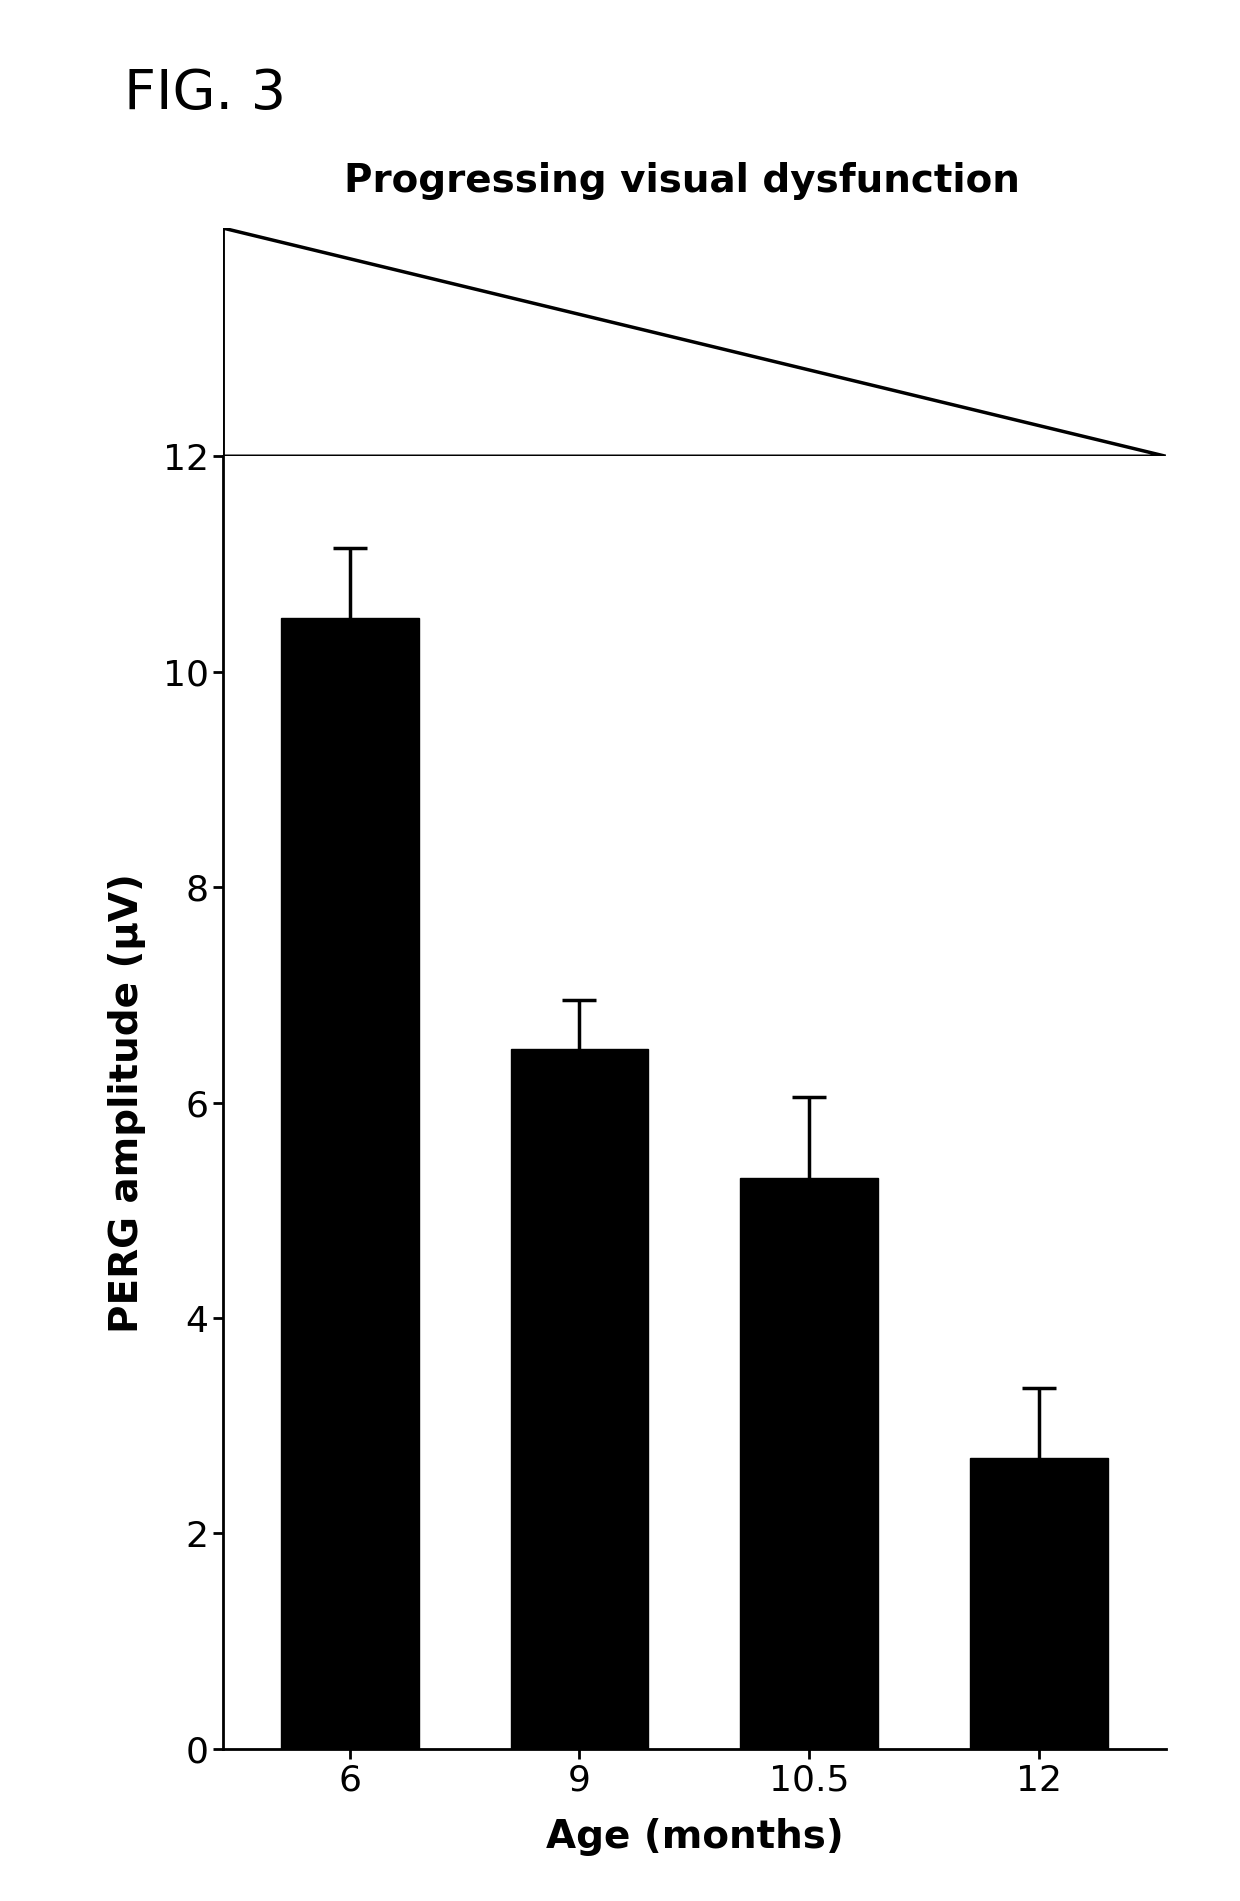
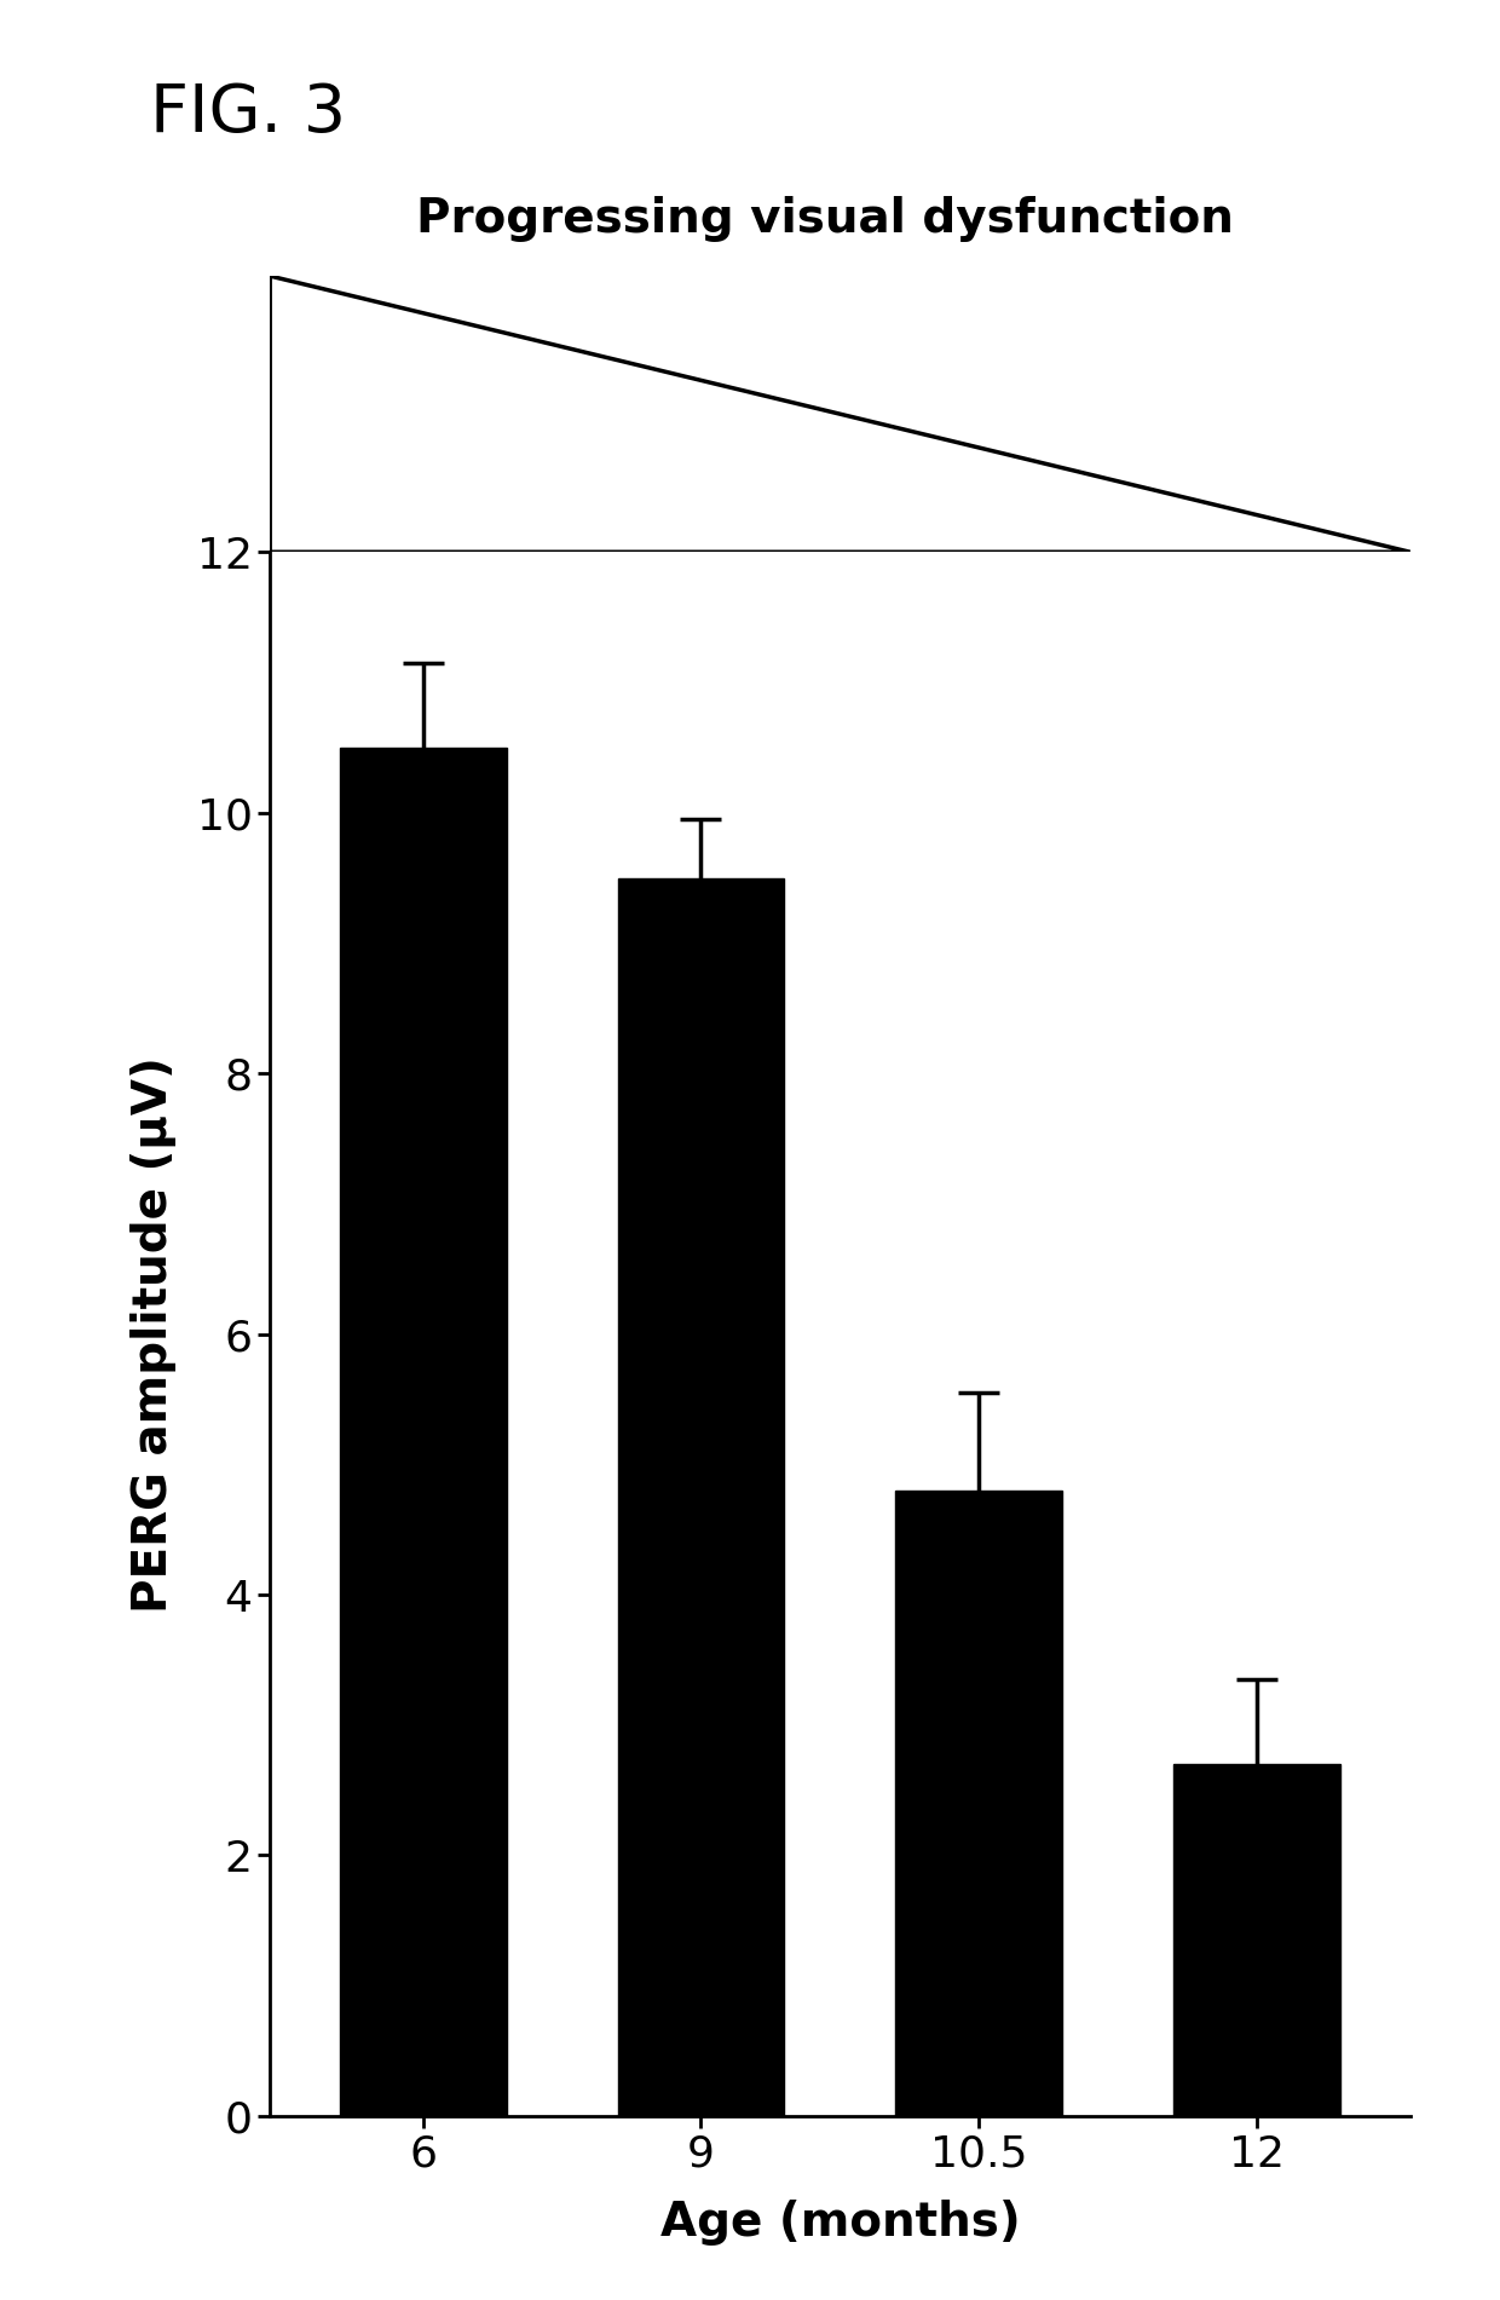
9: 6.5 -> 9.5
10.5: 5.3 -> 4.8
